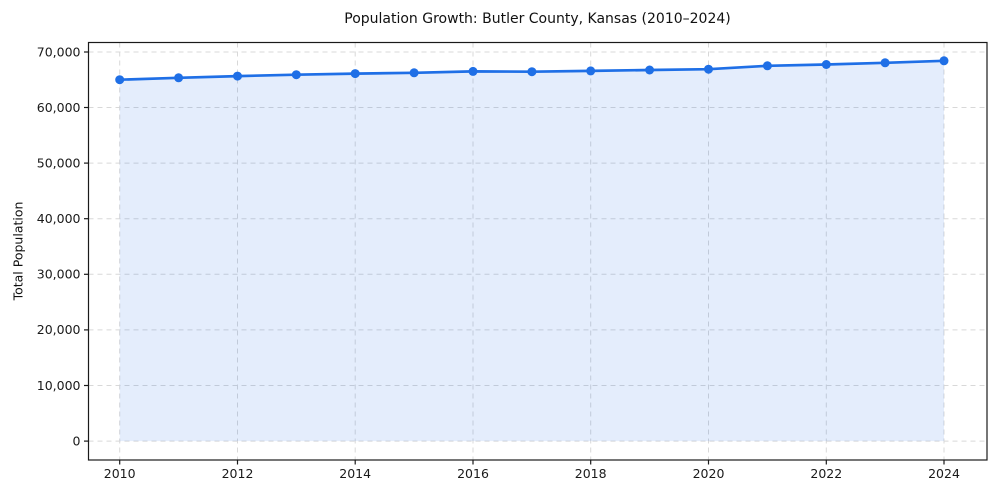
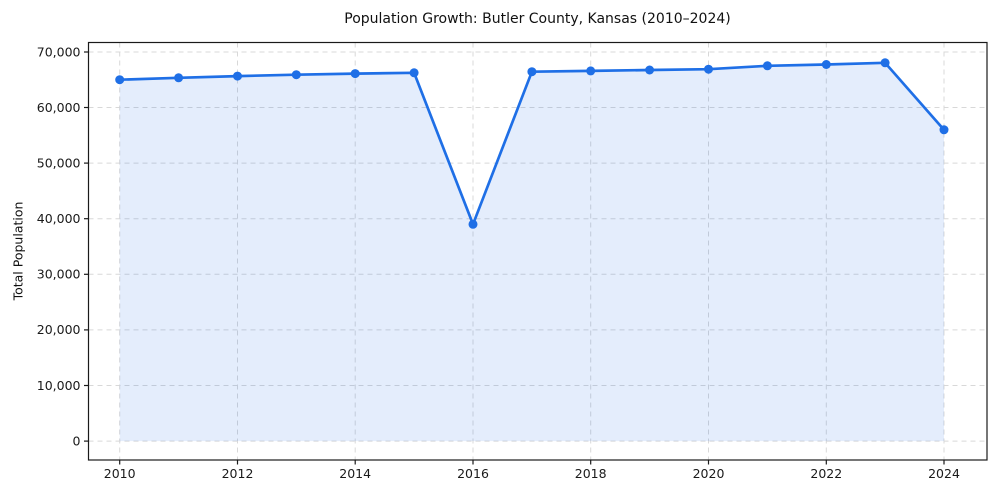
2016: 66000 -> 39000
2024: 68000 -> 56000
